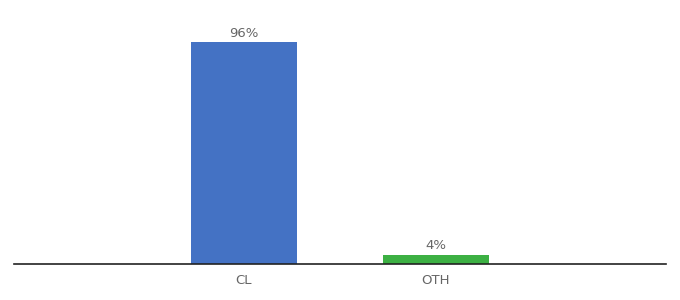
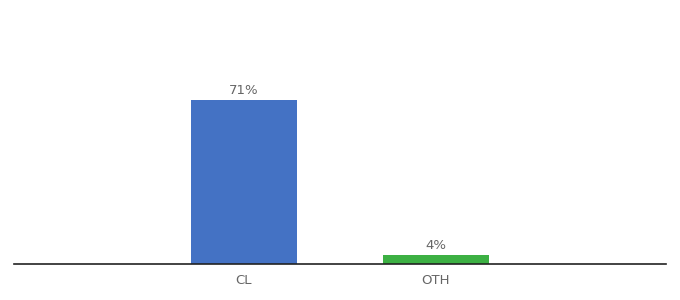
CL: 96% -> 71%
